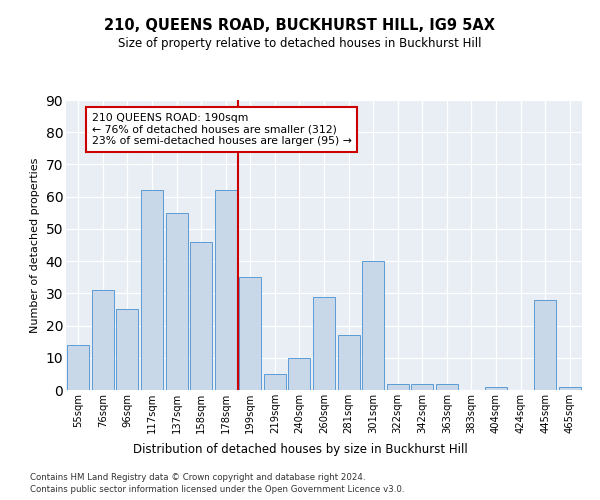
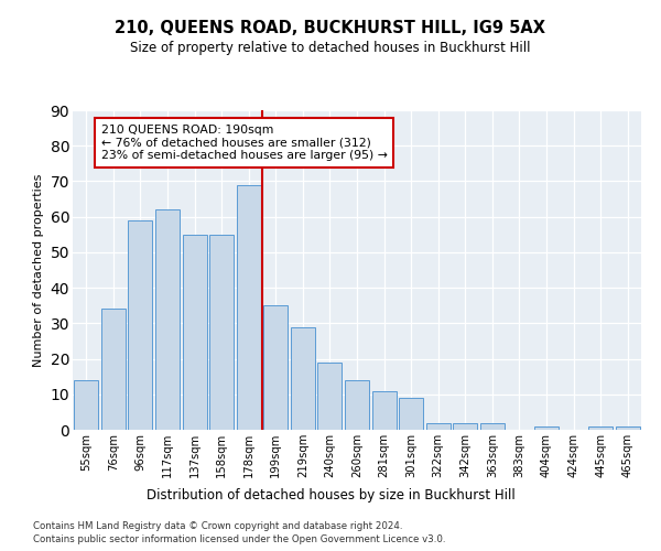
76sqm: 31 -> 34
96sqm: 25 -> 59
158sqm: 46 -> 55
178sqm: 62 -> 69
219sqm: 5 -> 29
240sqm: 10 -> 19
260sqm: 29 -> 14
281sqm: 17 -> 11
301sqm: 40 -> 9
445sqm: 28 -> 1
